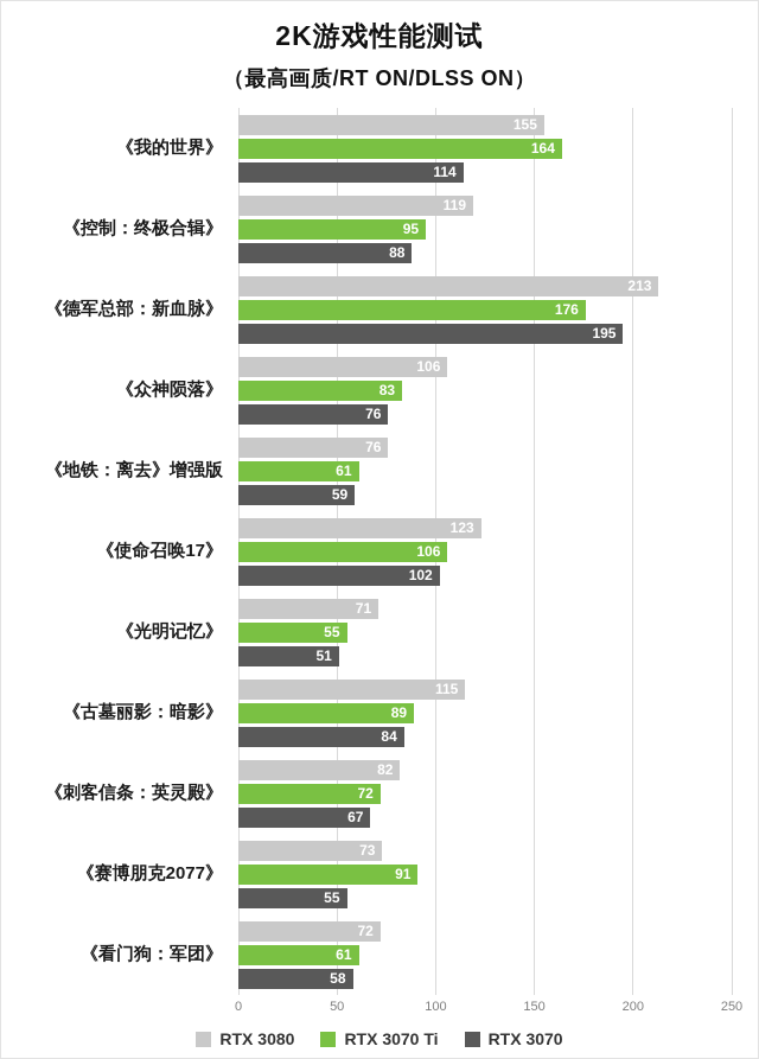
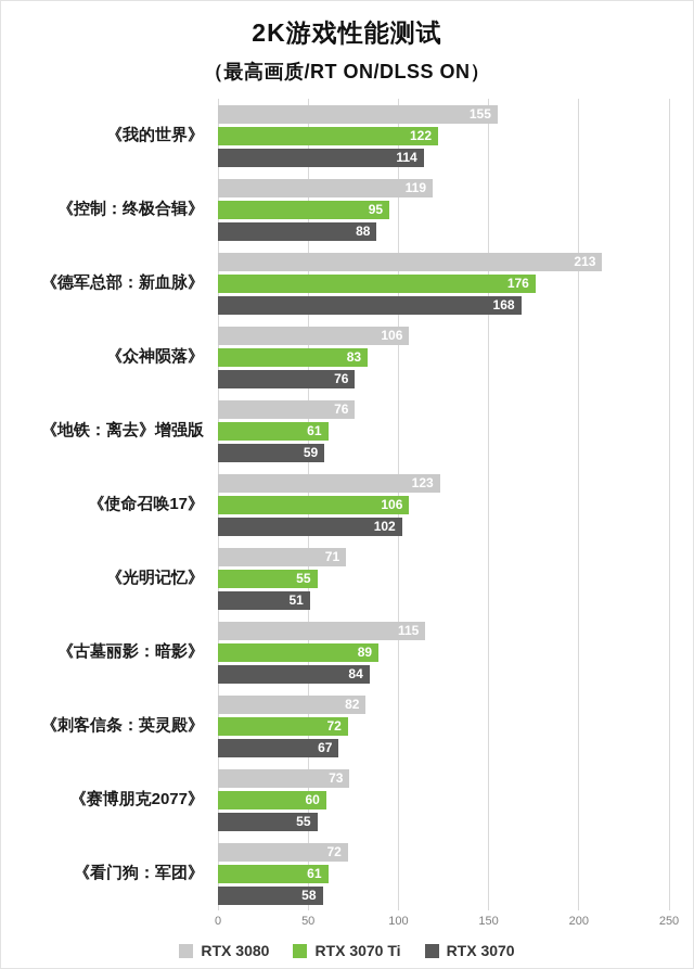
RTX 3070 Ti/《我的世界》: 164 -> 122
RTX 3070/《德军总部：新血脉》: 195 -> 168
RTX 3070 Ti/《赛博朋克2077》: 91 -> 60
